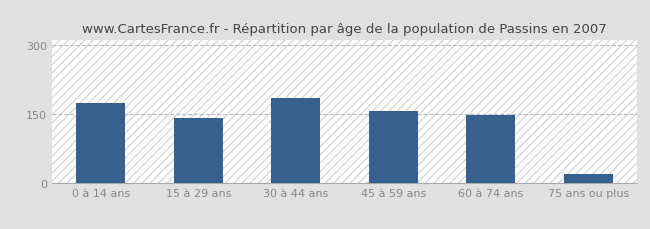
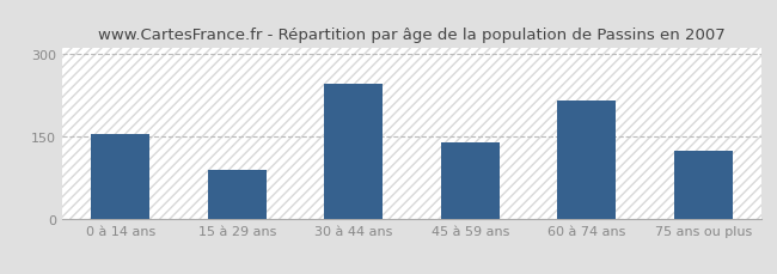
0 à 14 ans: 175 -> 155
15 à 29 ans: 142 -> 90
30 à 44 ans: 185 -> 245
45 à 59 ans: 157 -> 140
60 à 74 ans: 147 -> 215
75 ans ou plus: 20 -> 125
